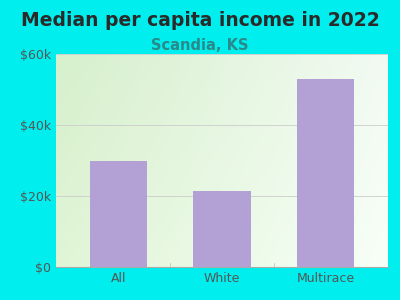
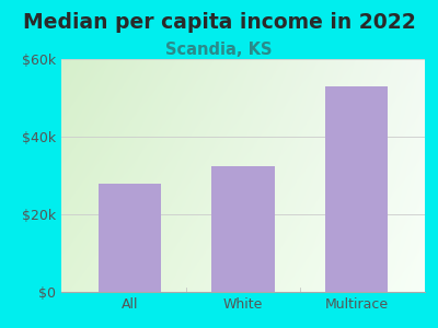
All: $30.0k -> $28.0k
White: $21.5k -> $32.5k
